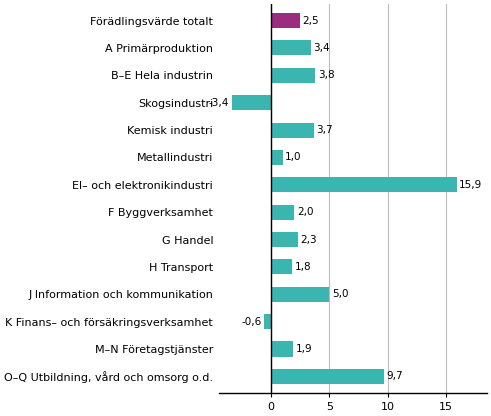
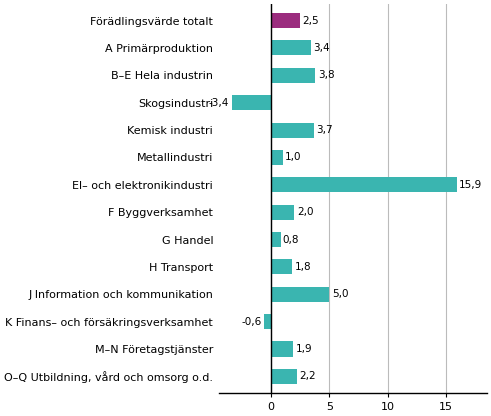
G Handel: 2,3 -> 0,8
O–Q Utbildning, vård och omsorg o.d.: 9,7 -> 2,2
